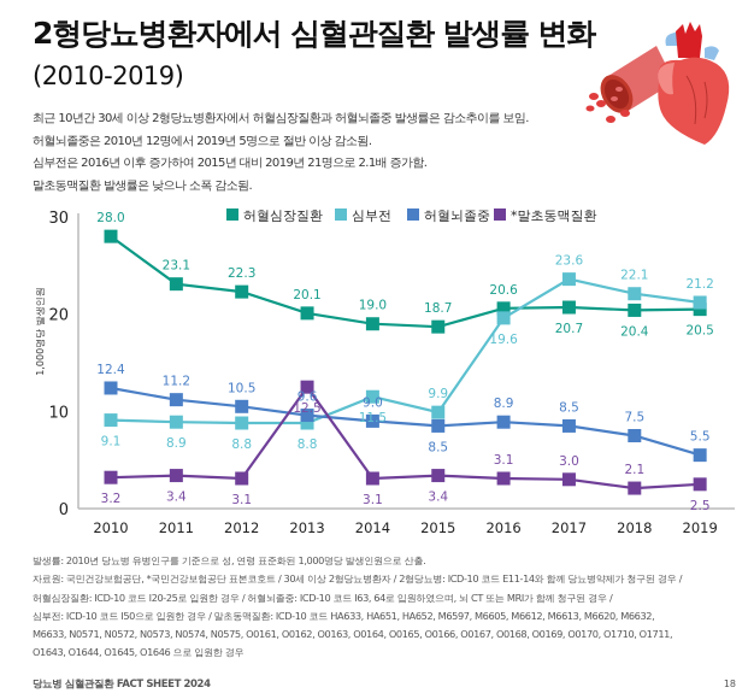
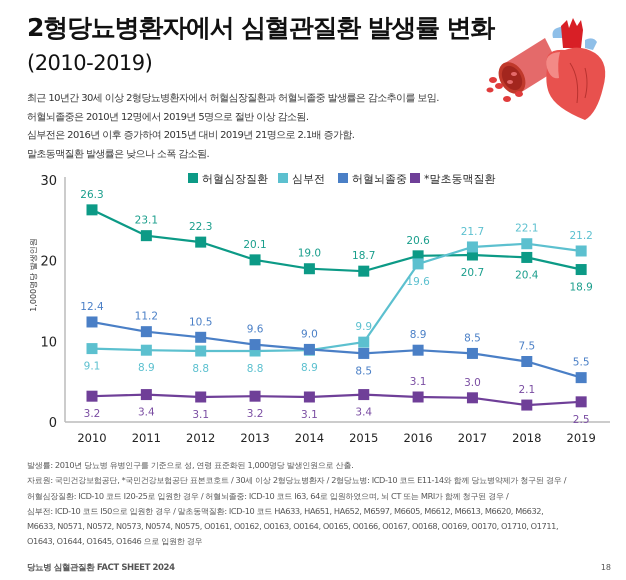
허혈심장질환/2010: 28.0 -> 26.3
*말초동맥질환/2013: 12.5 -> 3.2
심부전/2014: 11.5 -> 8.9
심부전/2017: 23.6 -> 21.7
허혈심장질환/2019: 20.5 -> 18.9
